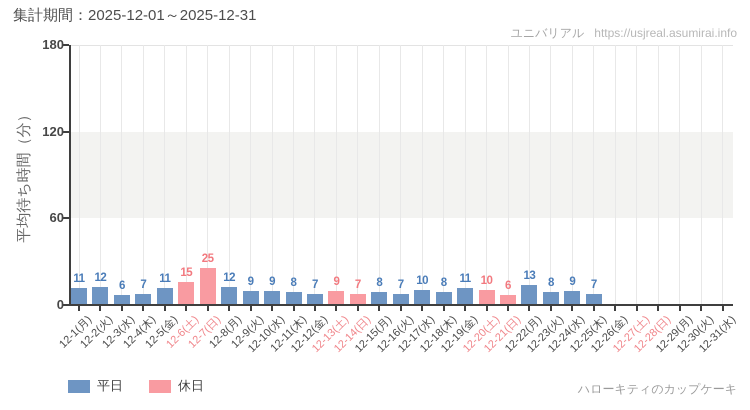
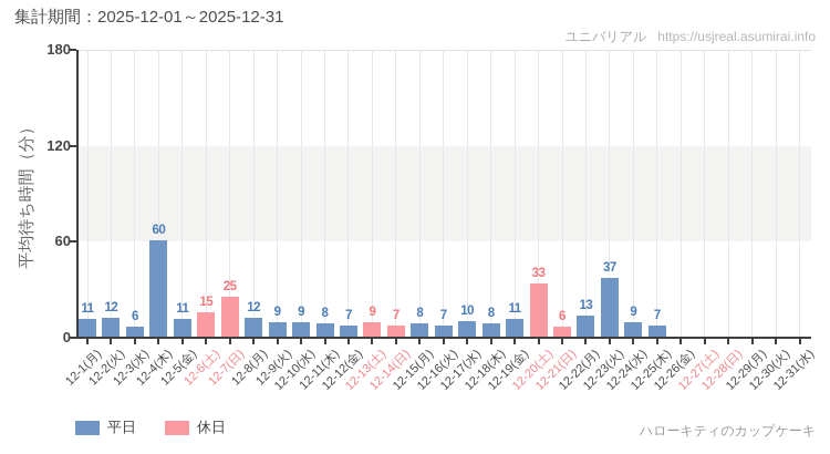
12-4(木): 7 -> 60
12-20(土): 10 -> 33
12-23(火): 8 -> 37
